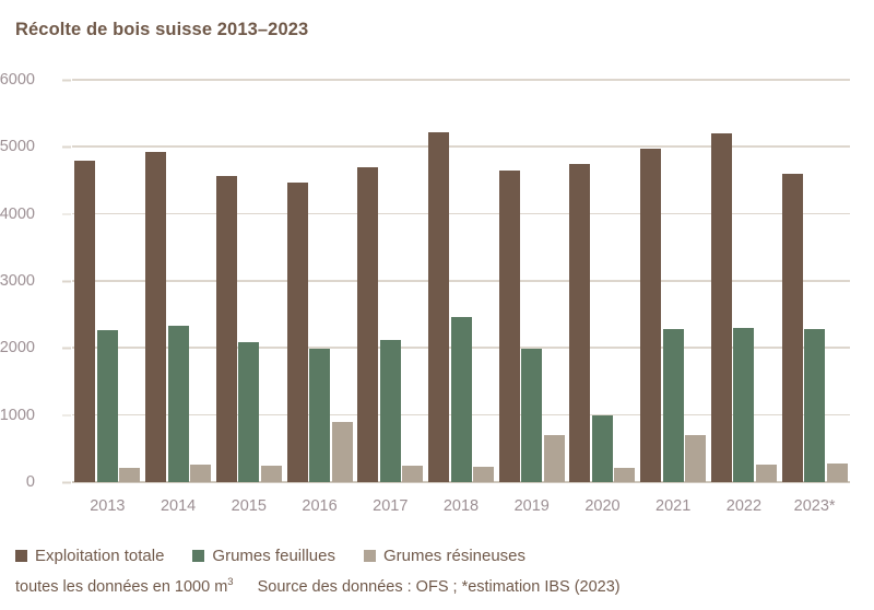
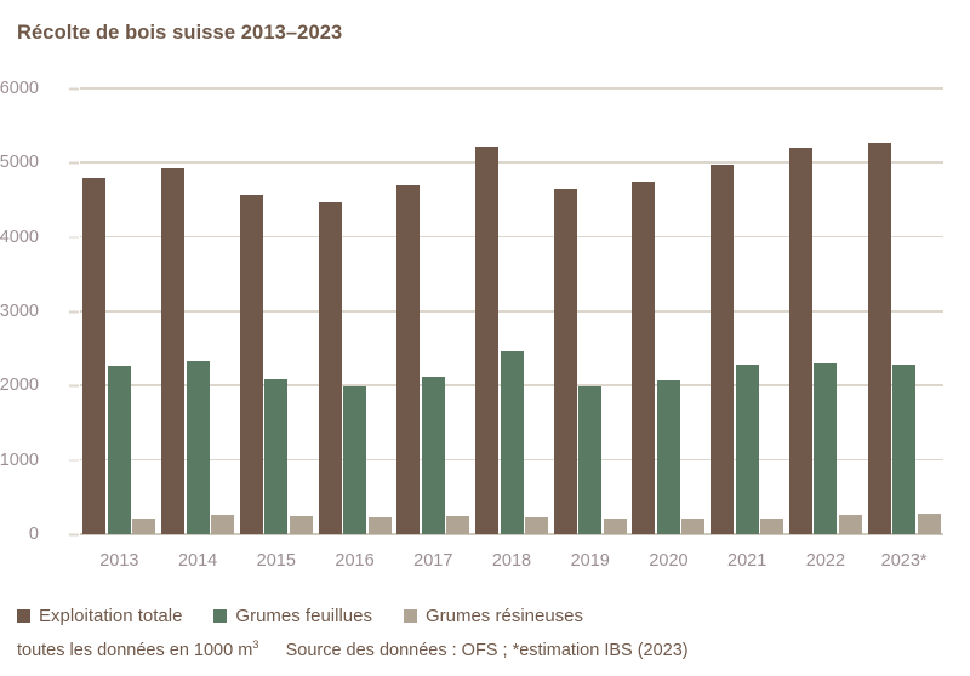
Grumes résineuses/2016: 900 -> 200
Grumes résineuses/2019: 700 -> 200
Grumes feuillues/2020: 1000 -> 2100
Grumes résineuses/2021: 700 -> 200
Exploitation totale/2023*: 4600 -> 5300
